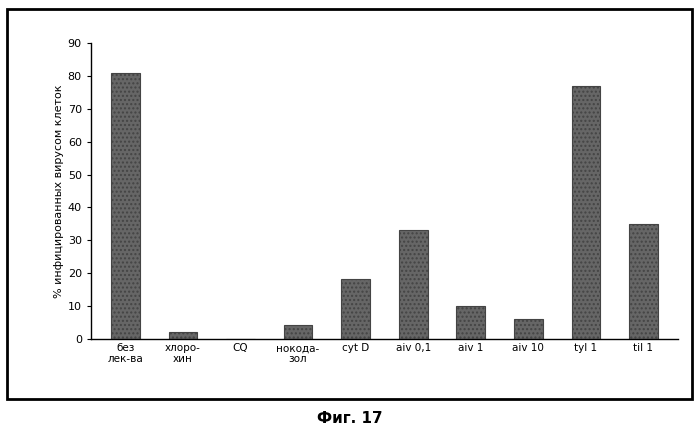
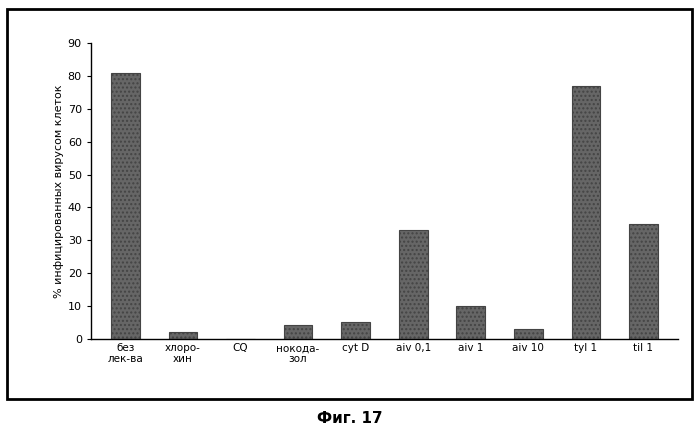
cyt D: 18 -> 5
aiv 10: 6 -> 3
